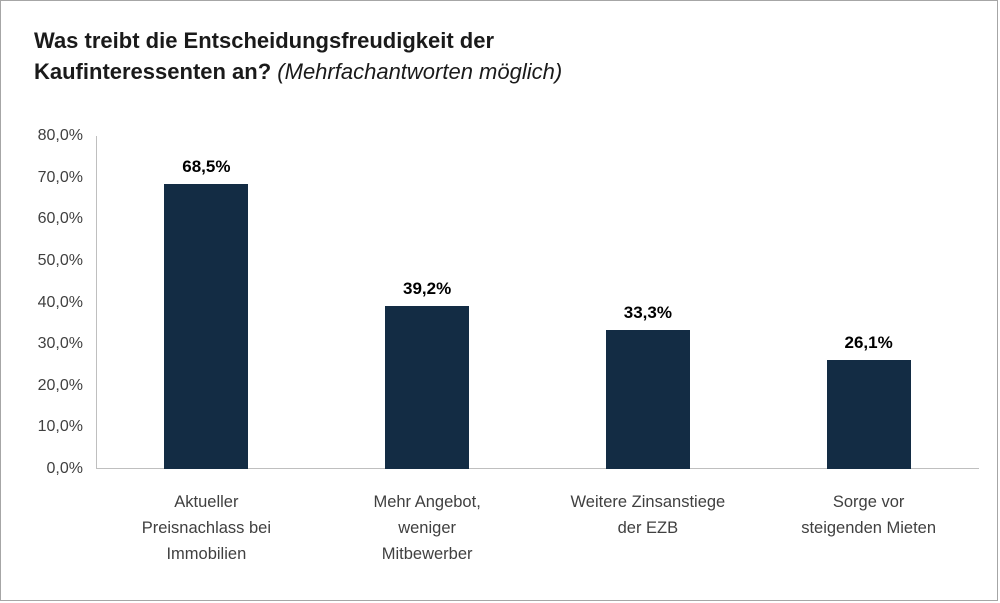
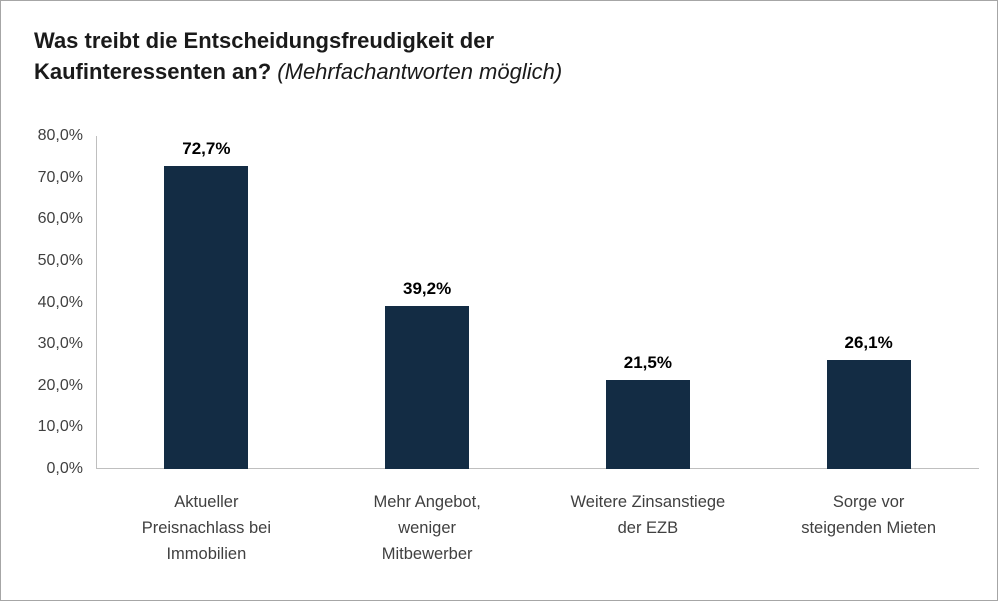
Aktueller Preisnachlass bei Immobilien: 68,5% -> 72,7%
Weitere Zinsanstiege der EZB: 33,3% -> 21,5%
